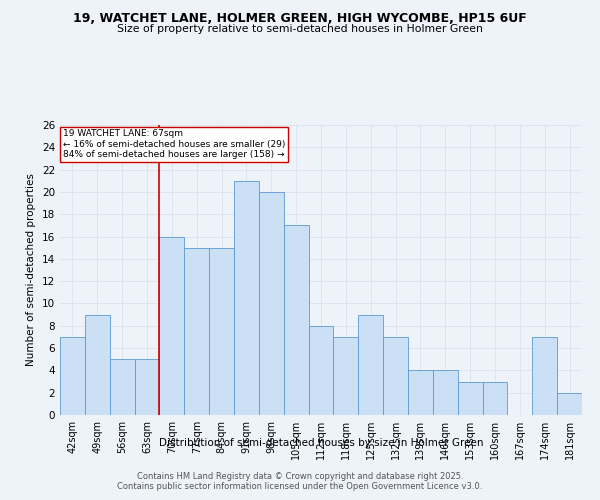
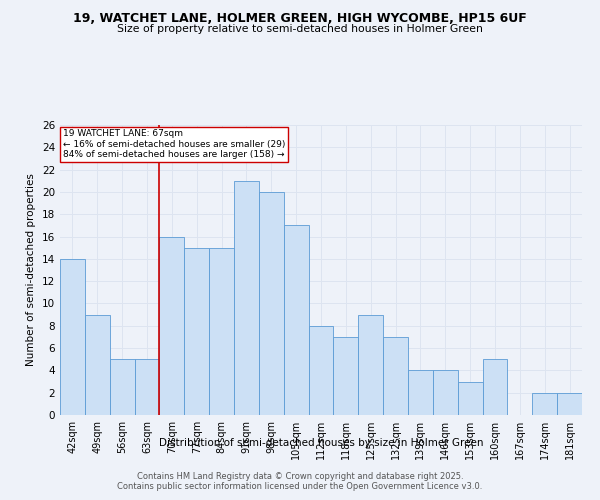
42sqm: 7 -> 14
160sqm: 3 -> 5
174sqm: 7 -> 2
